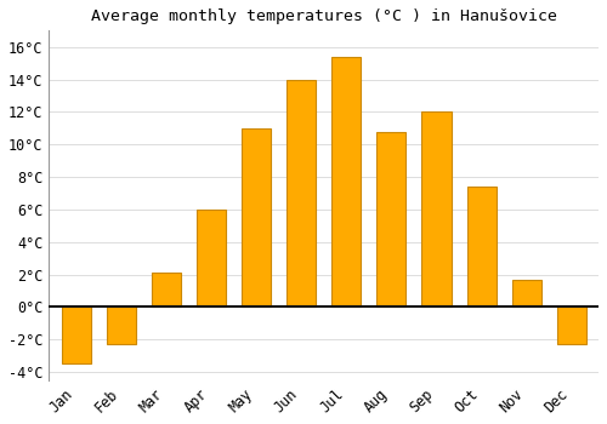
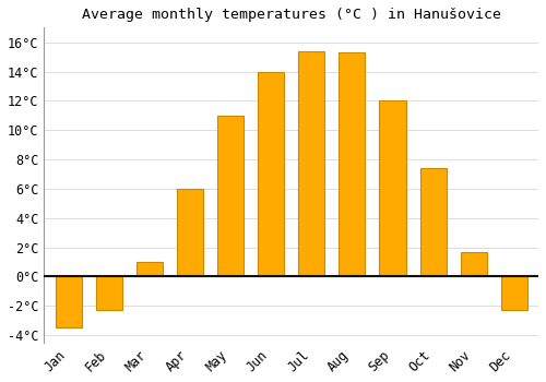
Mar: 2.1°C -> 1.0°C
Aug: 10.8°C -> 15.3°C
